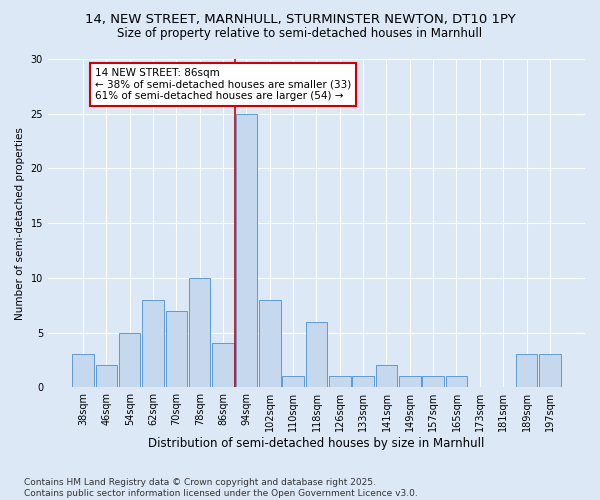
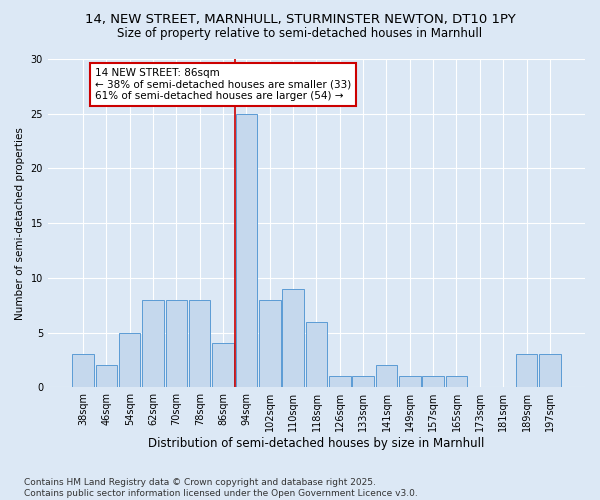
70sqm: 7 -> 8
78sqm: 10 -> 8
110sqm: 1 -> 9
